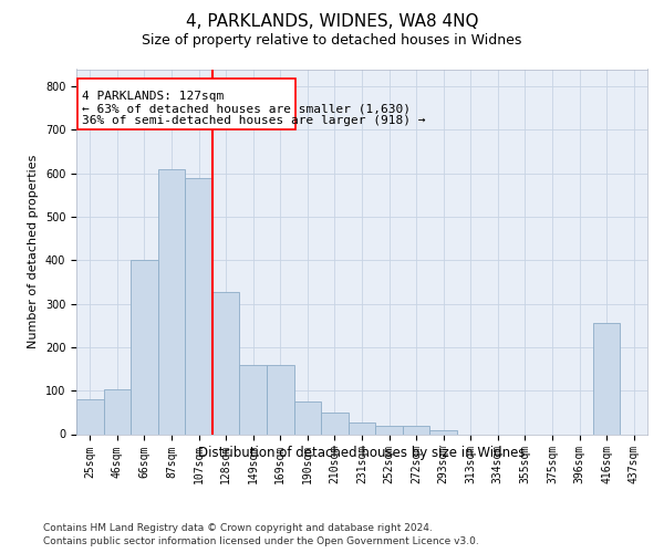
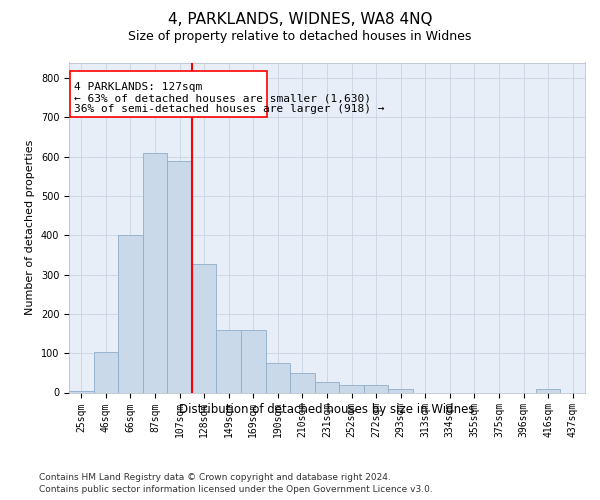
25sqm: 80 -> 5
416sqm: 255 -> 10
